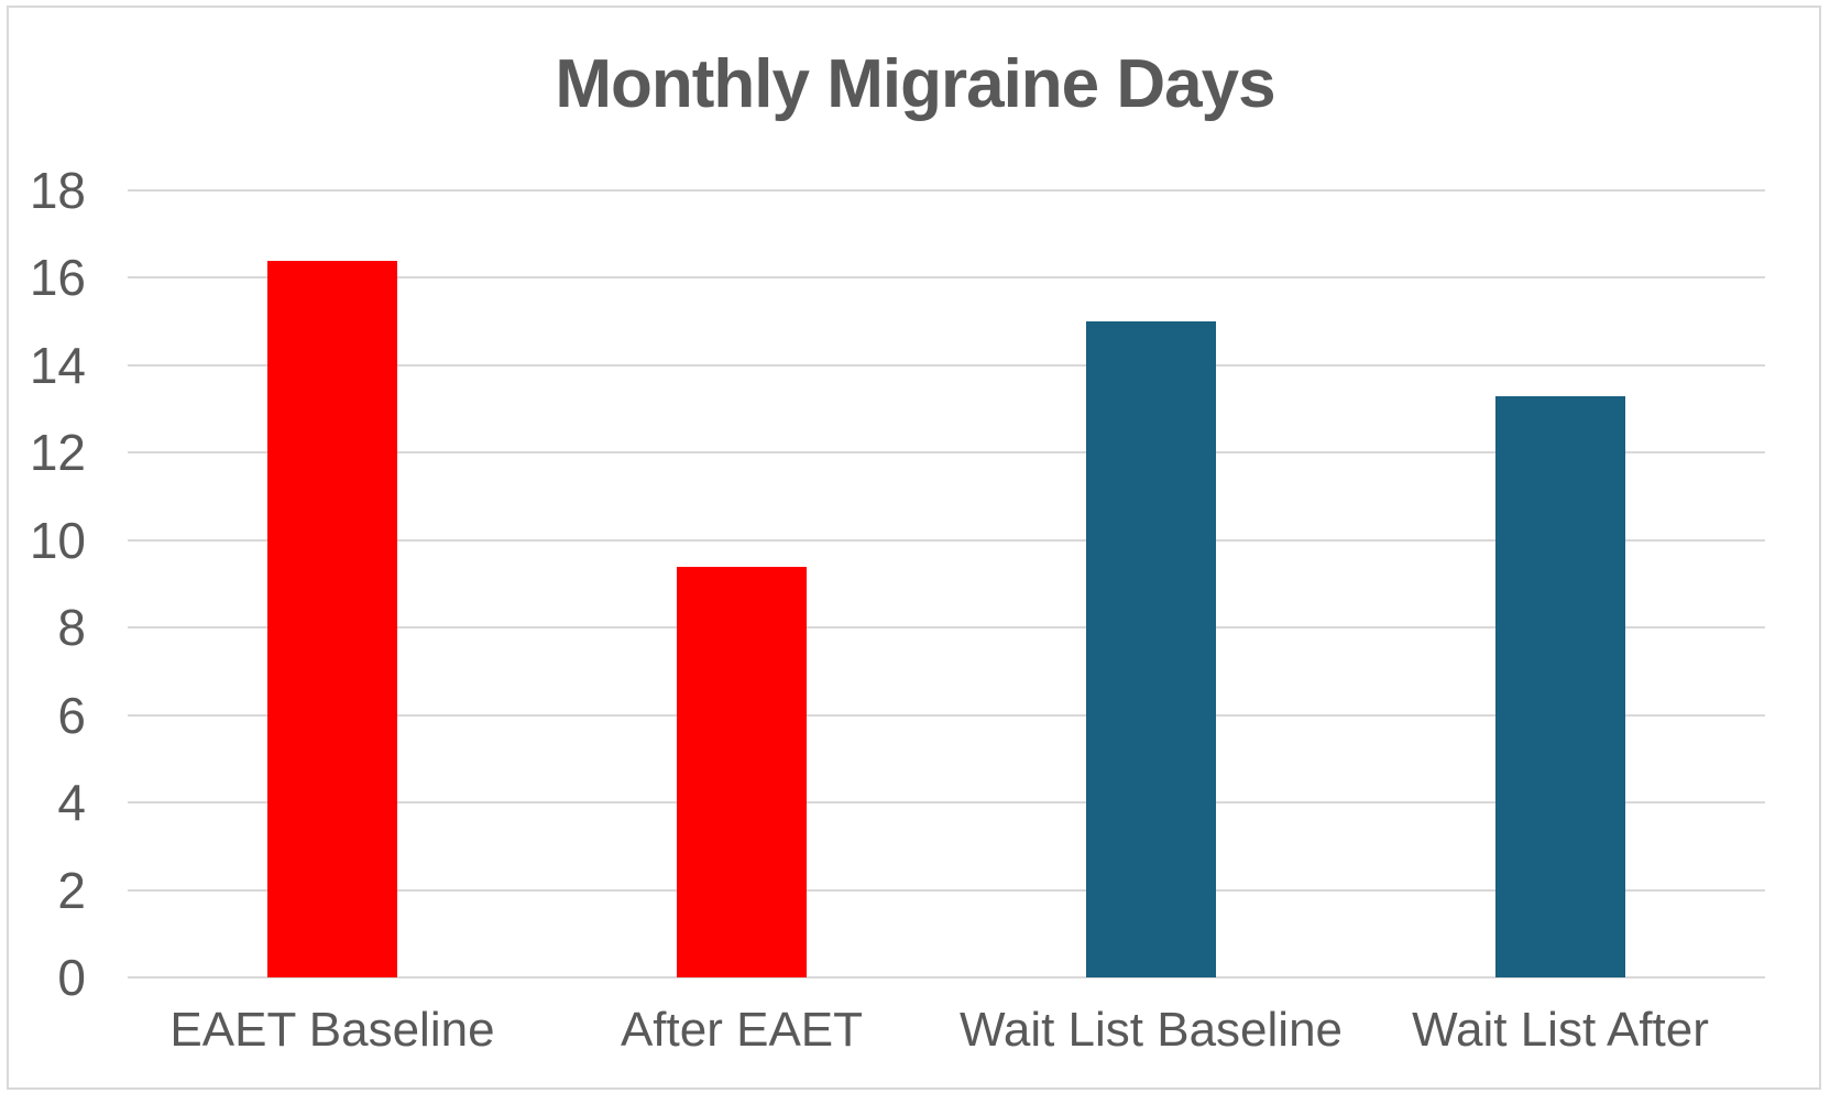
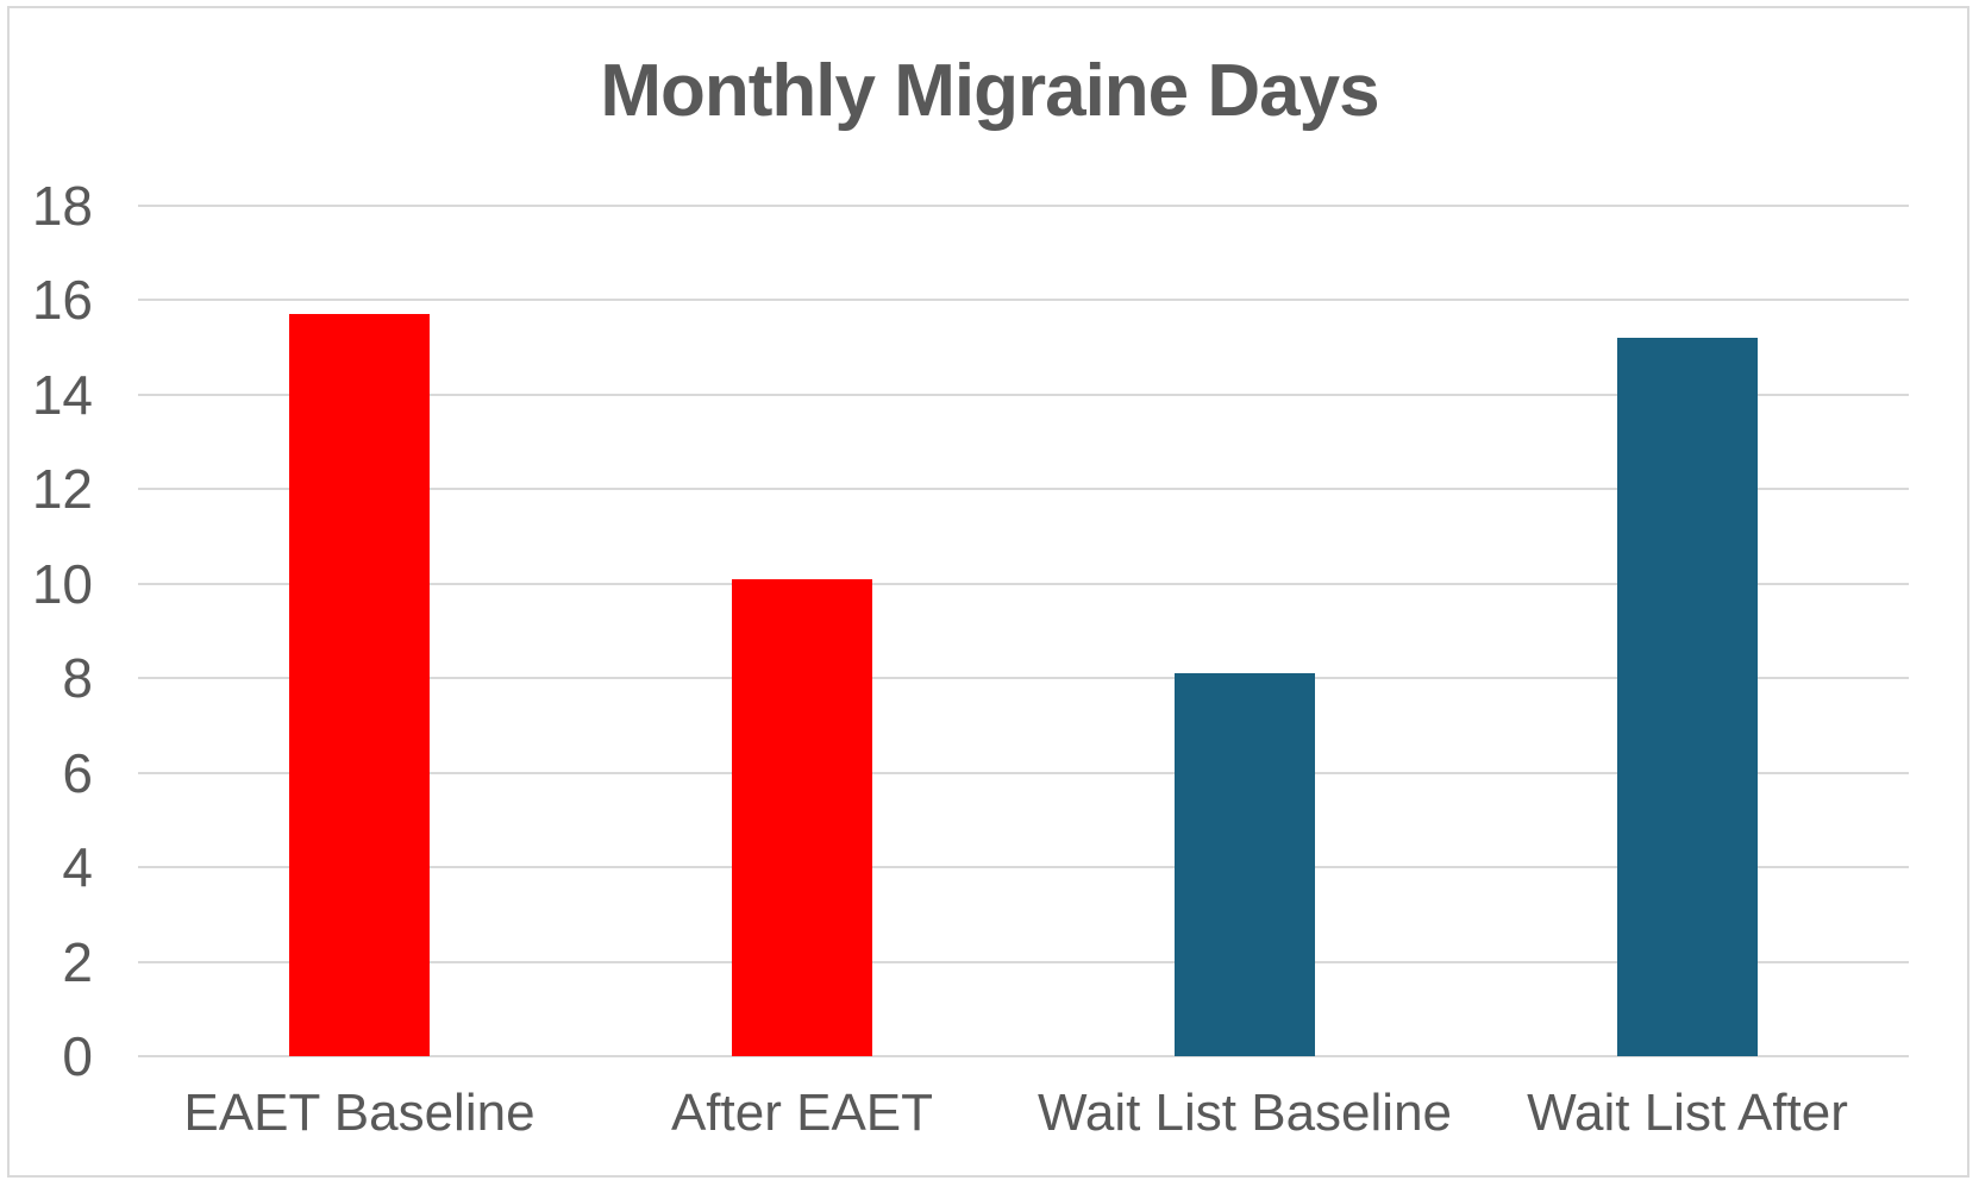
EAET Baseline: 16.4 -> 15.7
After EAET: 9.4 -> 10.1
Wait List Baseline: 15.0 -> 8.1
Wait List After: 13.3 -> 15.2
